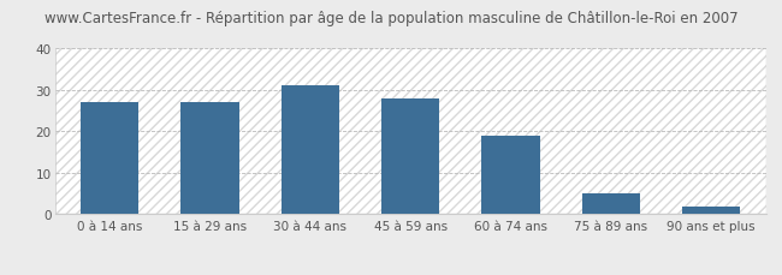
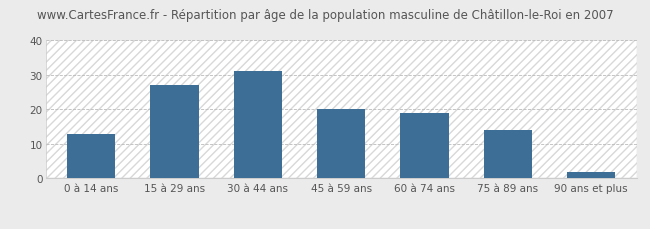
0 à 14 ans: 27 -> 13
45 à 59 ans: 28 -> 20
75 à 89 ans: 5 -> 14
